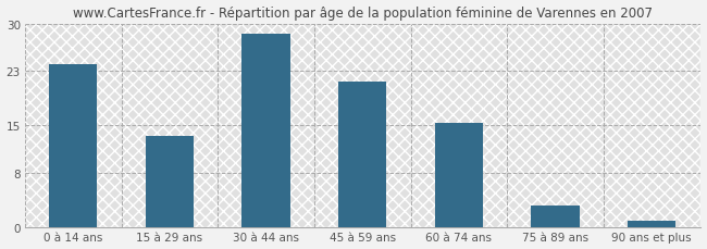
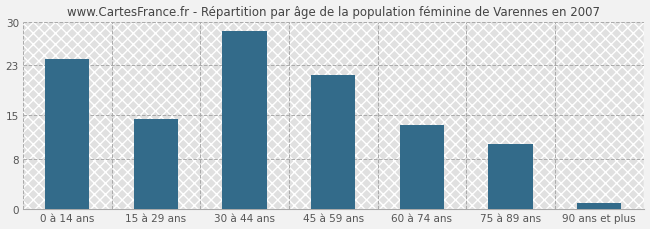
15 à 29 ans: 13.4 -> 14.5
60 à 74 ans: 15.4 -> 13.5
75 à 89 ans: 3.2 -> 10.5
